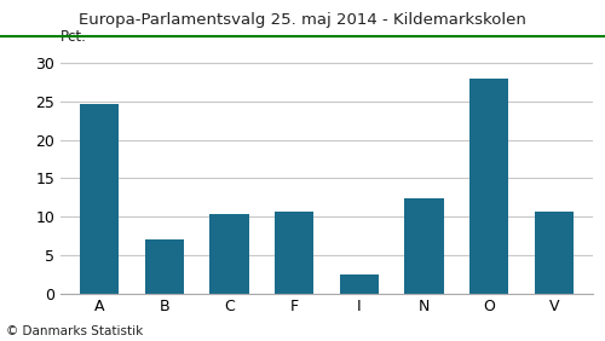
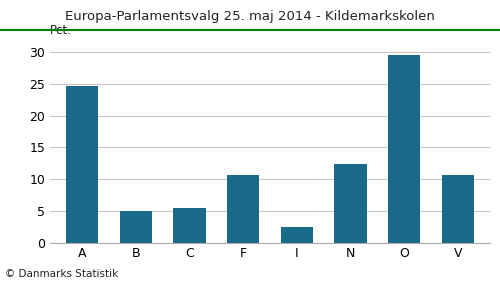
B: 7.0 -> 5.0
C: 10.4 -> 5.4
O: 28.0 -> 29.6
